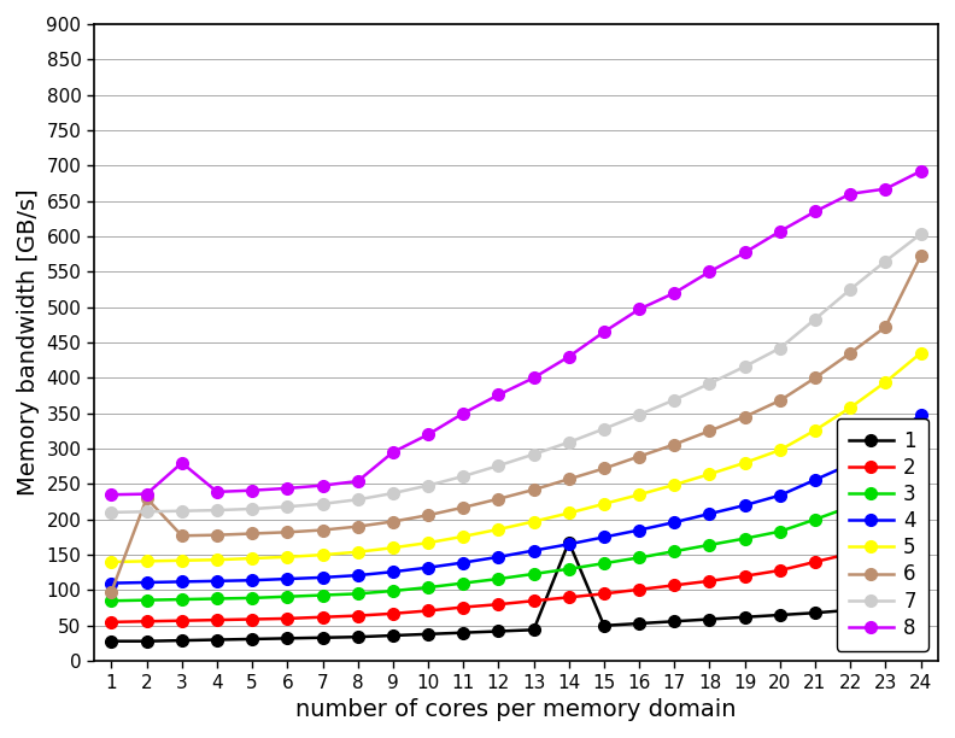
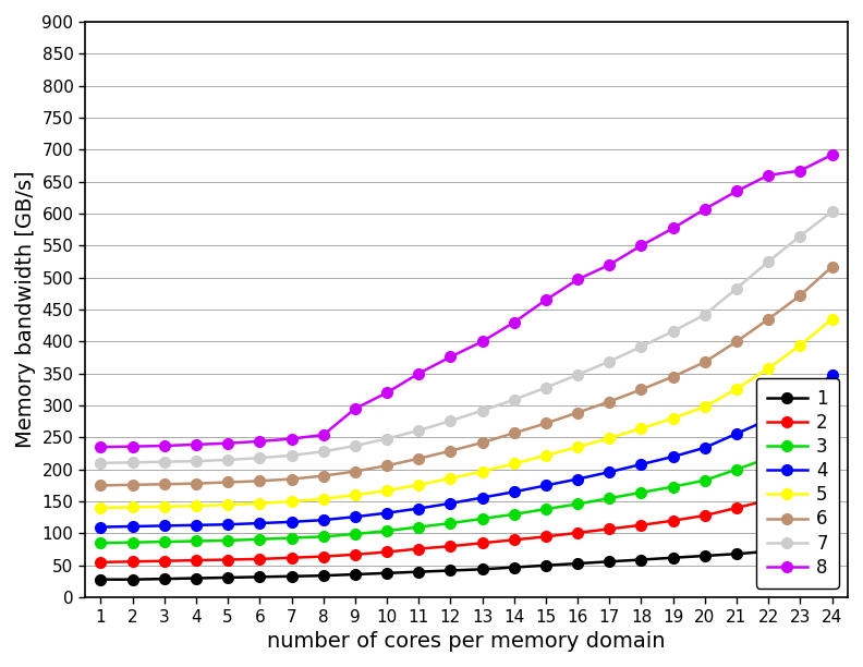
6/1: 98 -> 175
6/2: 230 -> 176
8/3: 280 -> 237
1/14: 168 -> 47
6/24: 572 -> 517
